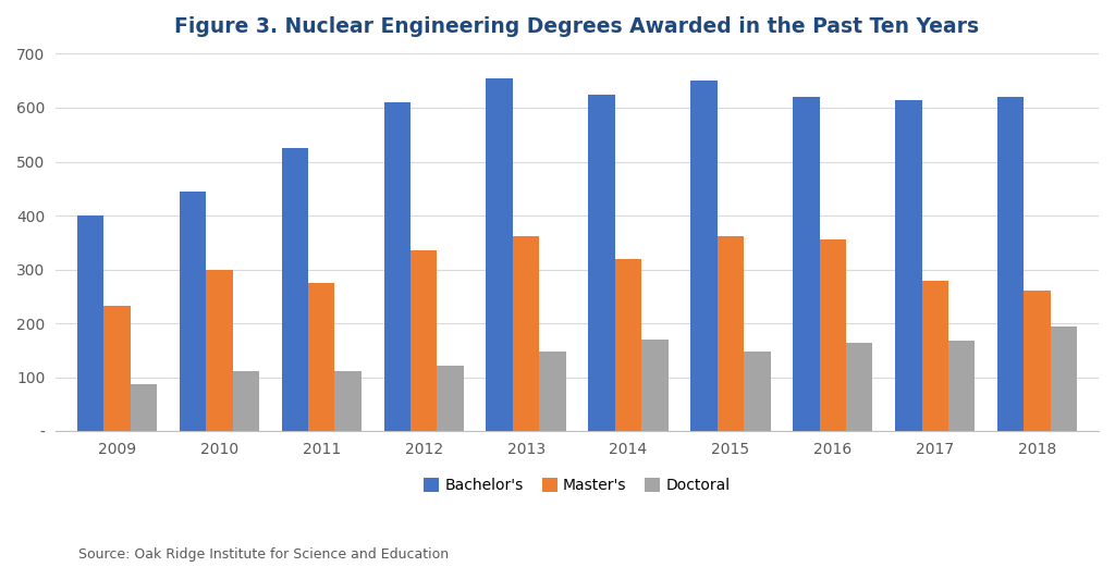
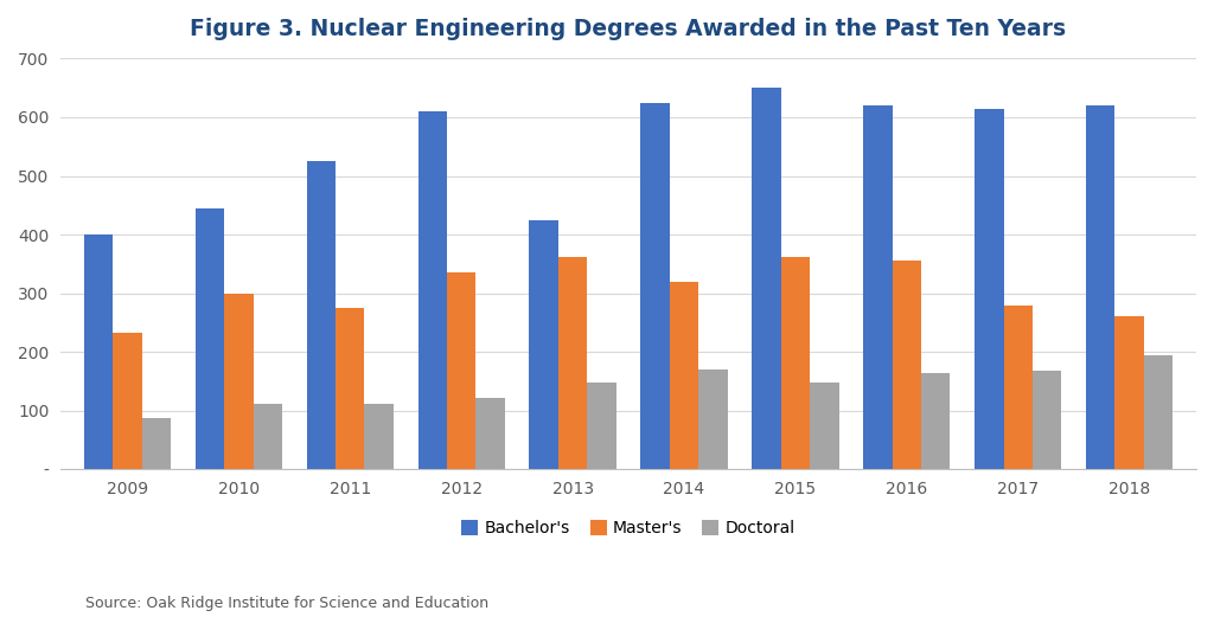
Bachelor's/2013: 655 -> 425
